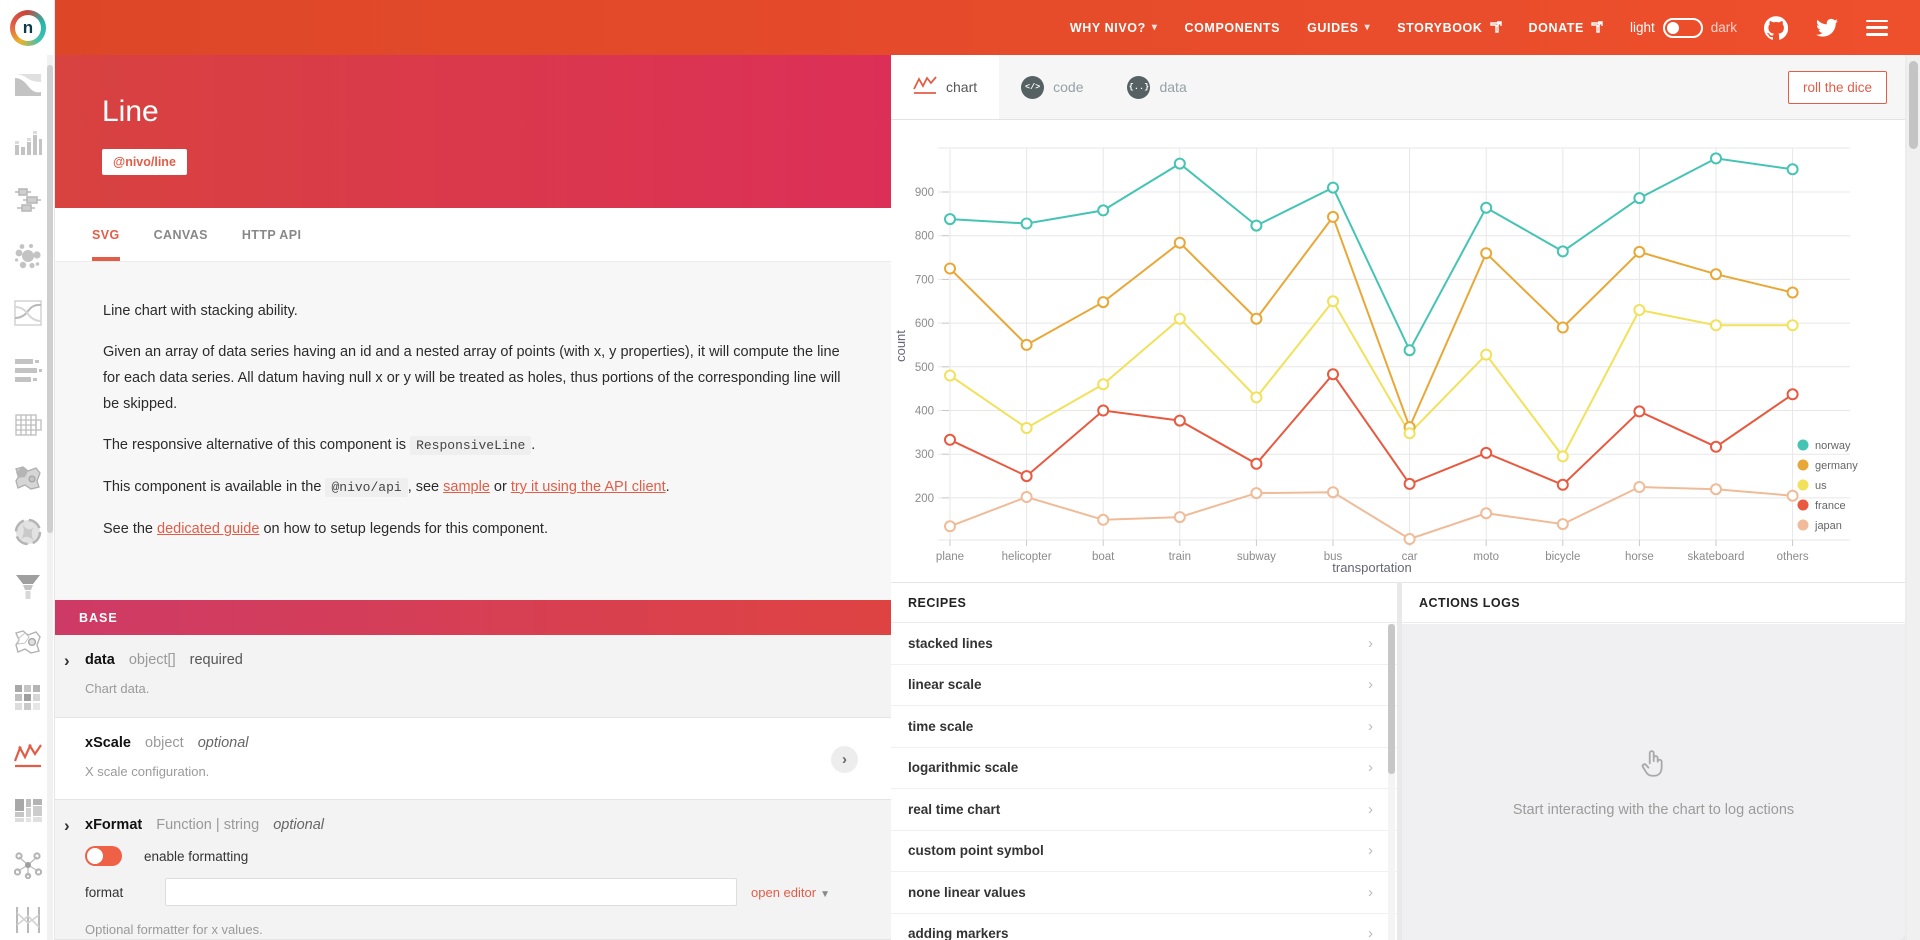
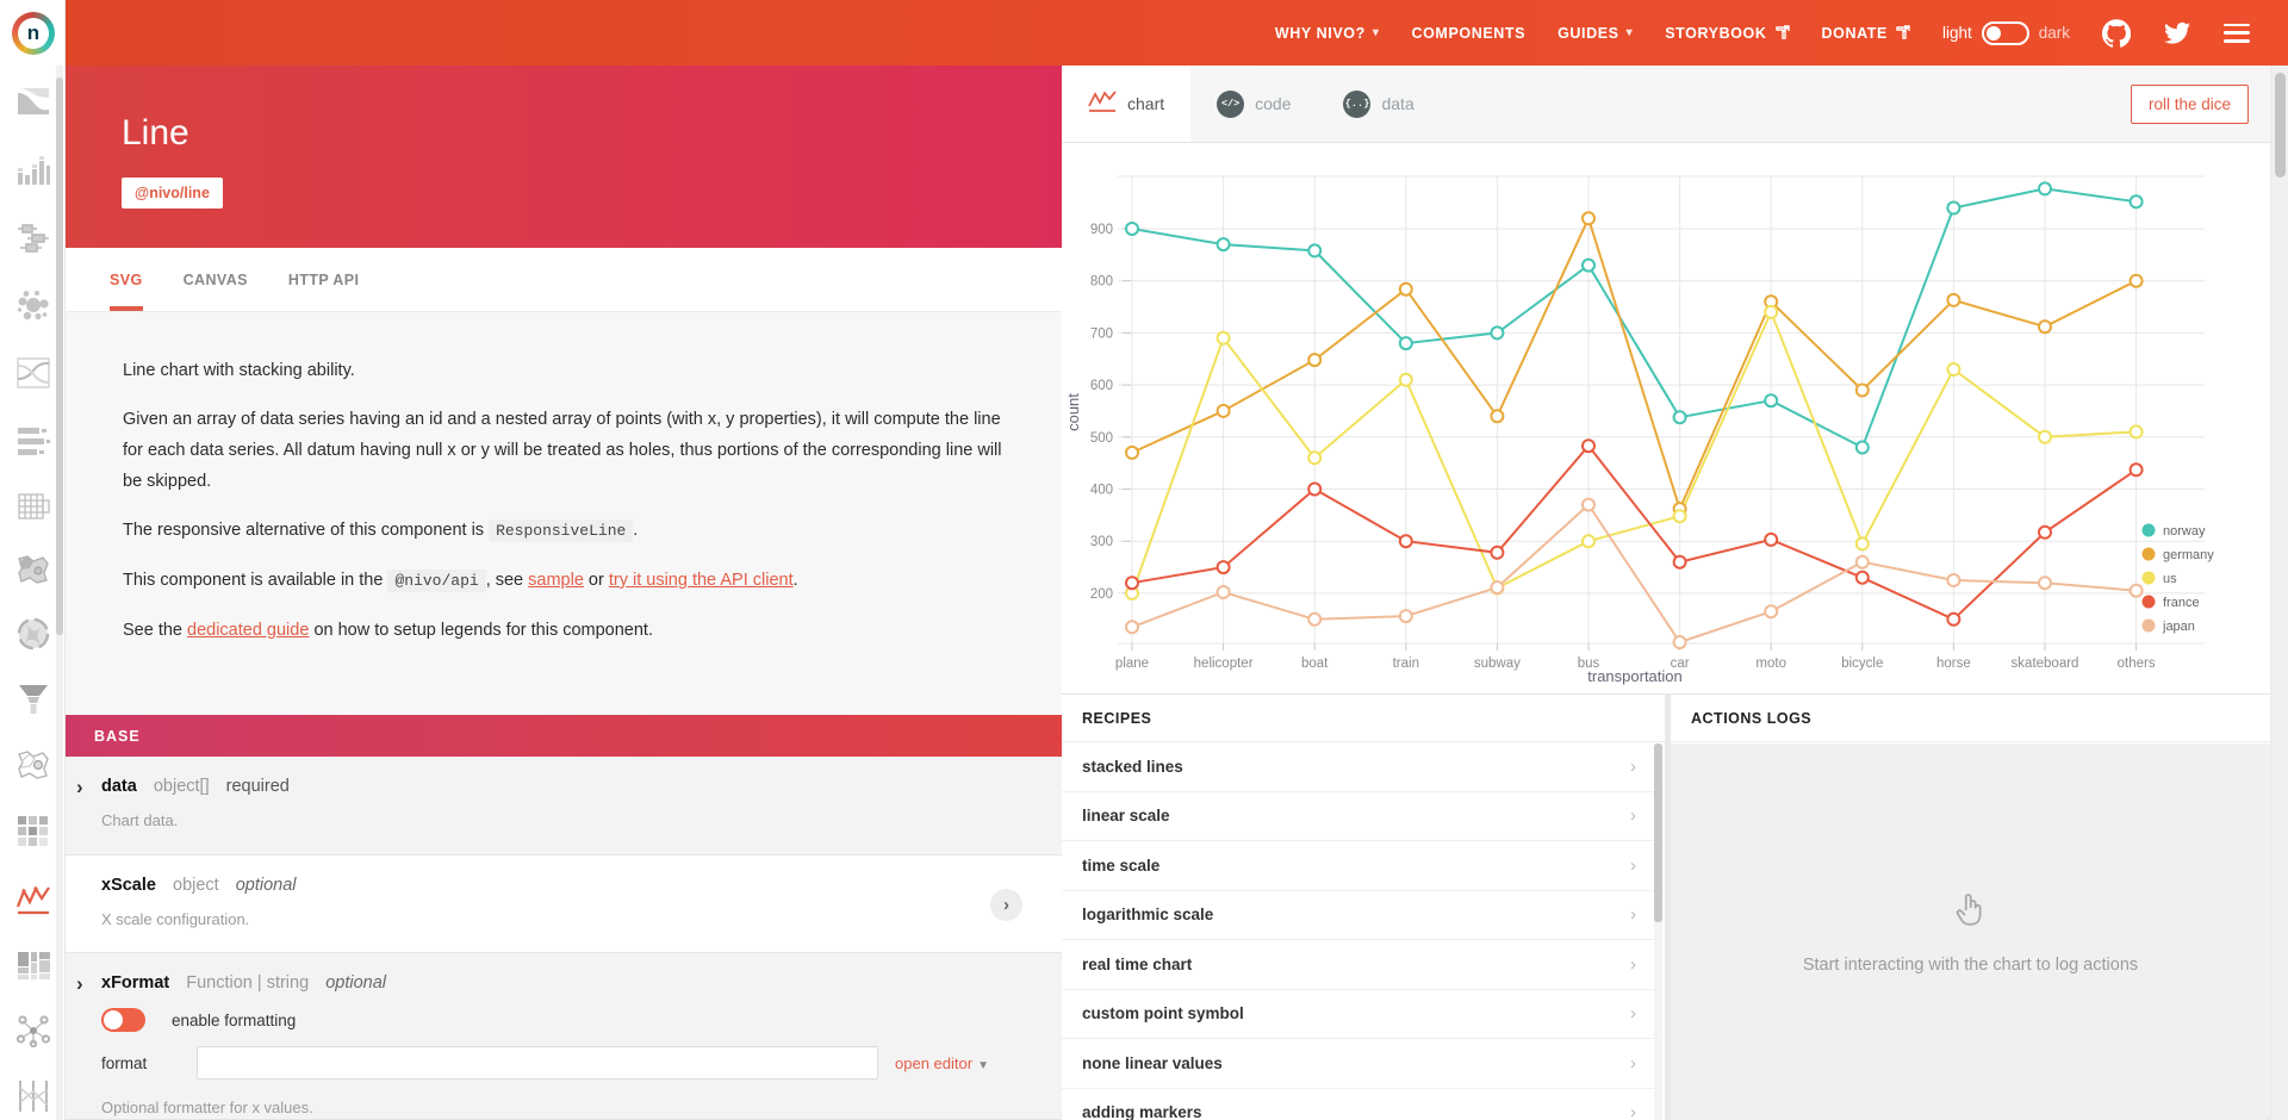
norway/plane: 840 -> 900
germany/plane: 720 -> 470
us/plane: 480 -> 200
france/plane: 330 -> 220
norway/helicopter: 830 -> 870
us/helicopter: 360 -> 690
norway/train: 960 -> 680
france/train: 380 -> 300
norway/subway: 820 -> 700
germany/subway: 610 -> 540
us/subway: 430 -> 210
norway/bus: 910 -> 830
germany/bus: 840 -> 920
us/bus: 650 -> 300
japan/bus: 210 -> 370
france/car: 230 -> 260
norway/moto: 860 -> 570
us/moto: 530 -> 740
norway/bicycle: 760 -> 480
japan/bicycle: 140 -> 260
norway/horse: 890 -> 940
france/horse: 400 -> 150
us/skateboard: 600 -> 500
germany/others: 670 -> 800
us/others: 600 -> 510
